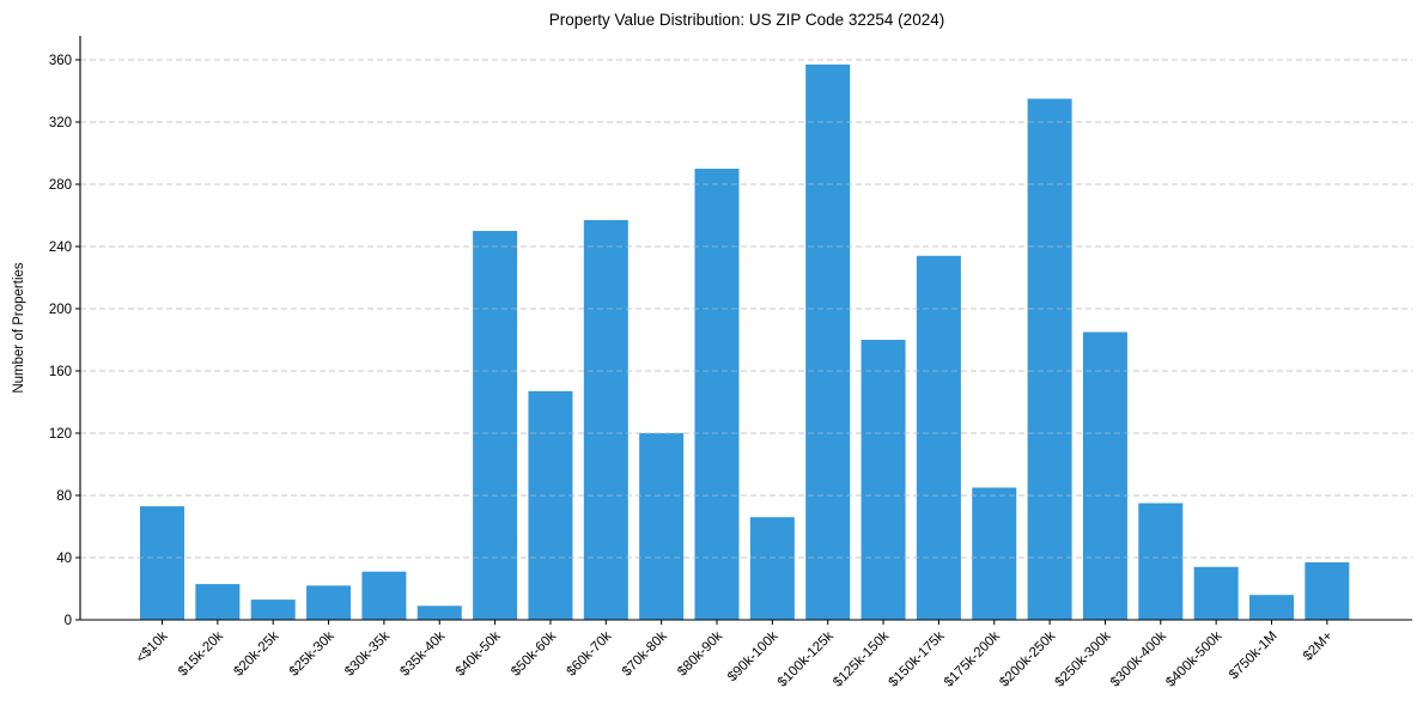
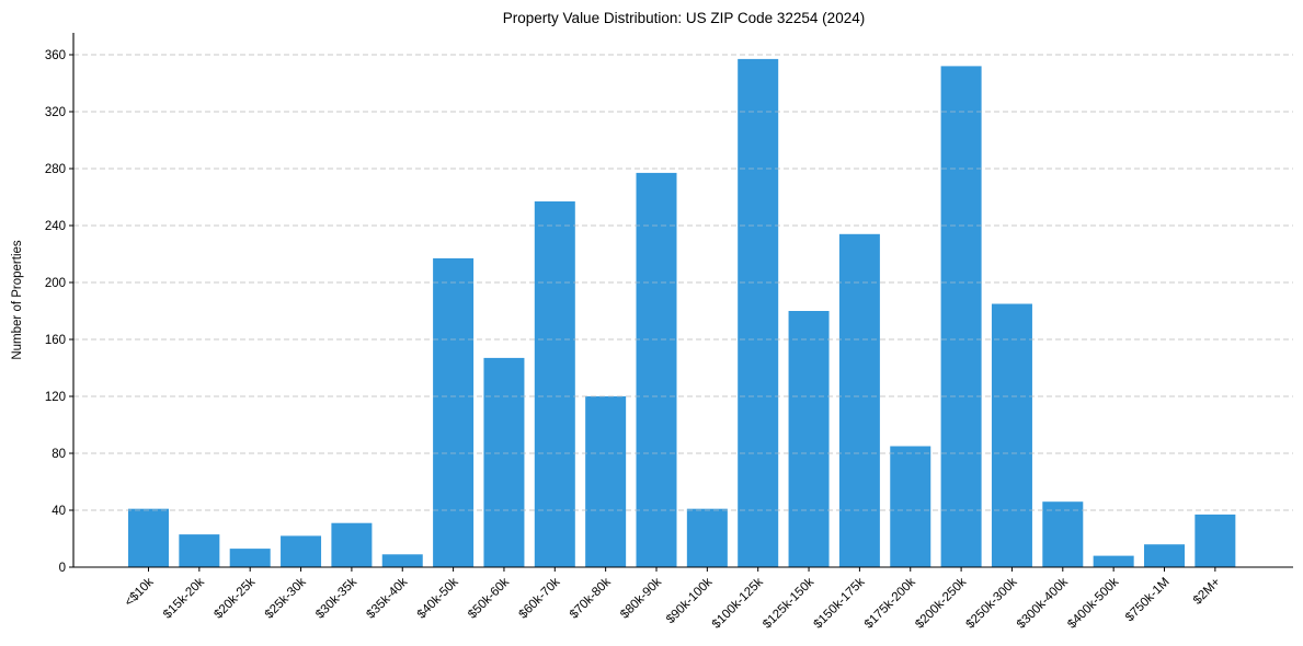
<$10k: 73 -> 41
$40k-50k: 250 -> 217
$80k-90k: 290 -> 277
$90k-100k: 66 -> 41
$200k-250k: 335 -> 352
$300k-400k: 75 -> 46
$400k-500k: 34 -> 8
